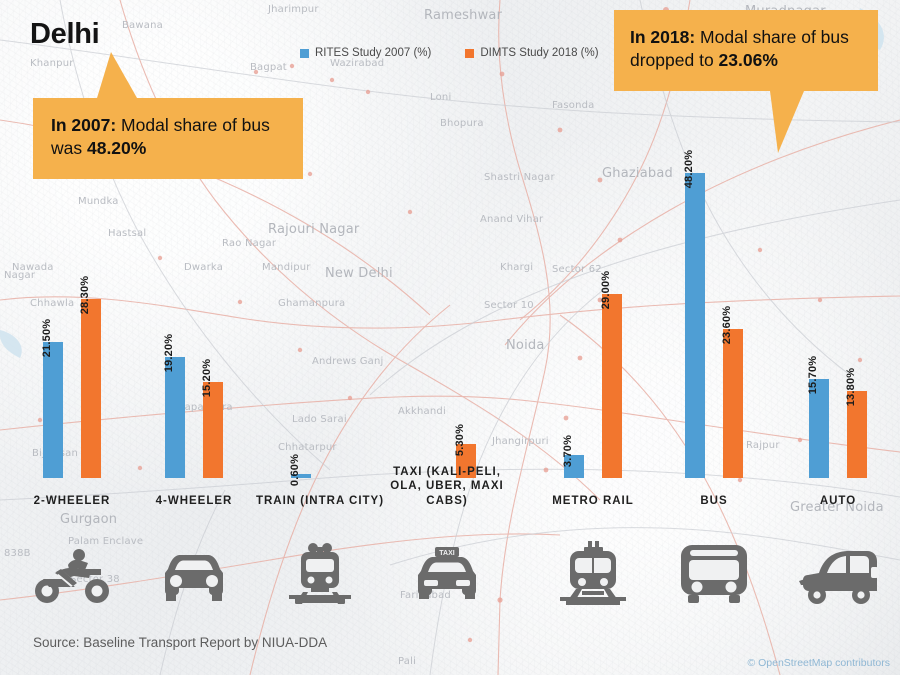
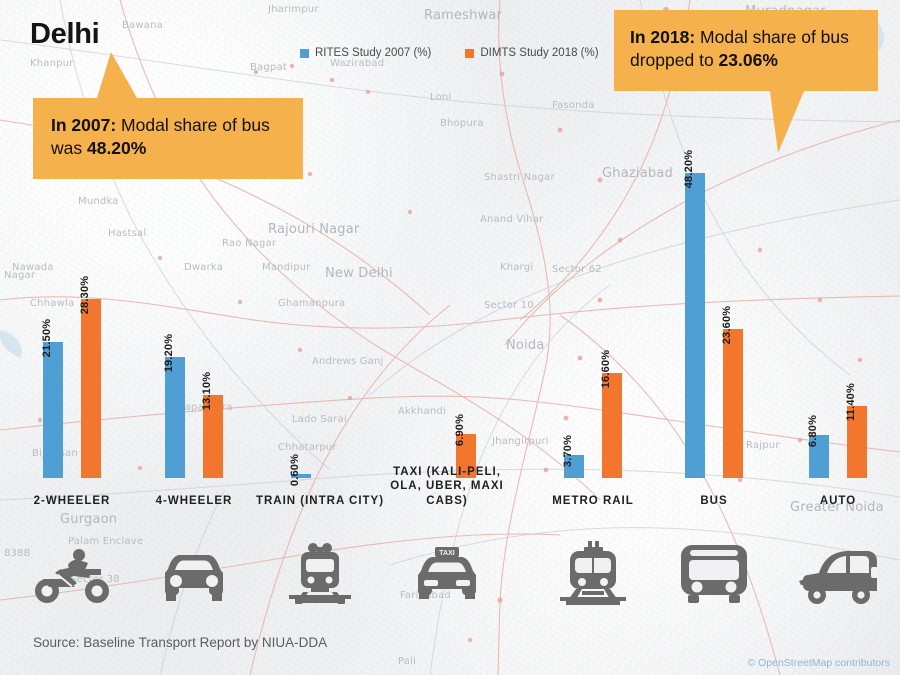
DIMTS Study 2018 (%)/4-WHEELER: 15.20% -> 13.10%
DIMTS Study 2018 (%)/TAXI (KALI-PELI, OLA, UBER, MAXI CABS): 5.30% -> 6.90%
DIMTS Study 2018 (%)/METRO RAIL: 29.00% -> 16.60%
RITES Study 2007 (%)/AUTO: 15.70% -> 6.80%
DIMTS Study 2018 (%)/AUTO: 13.80% -> 11.40%
